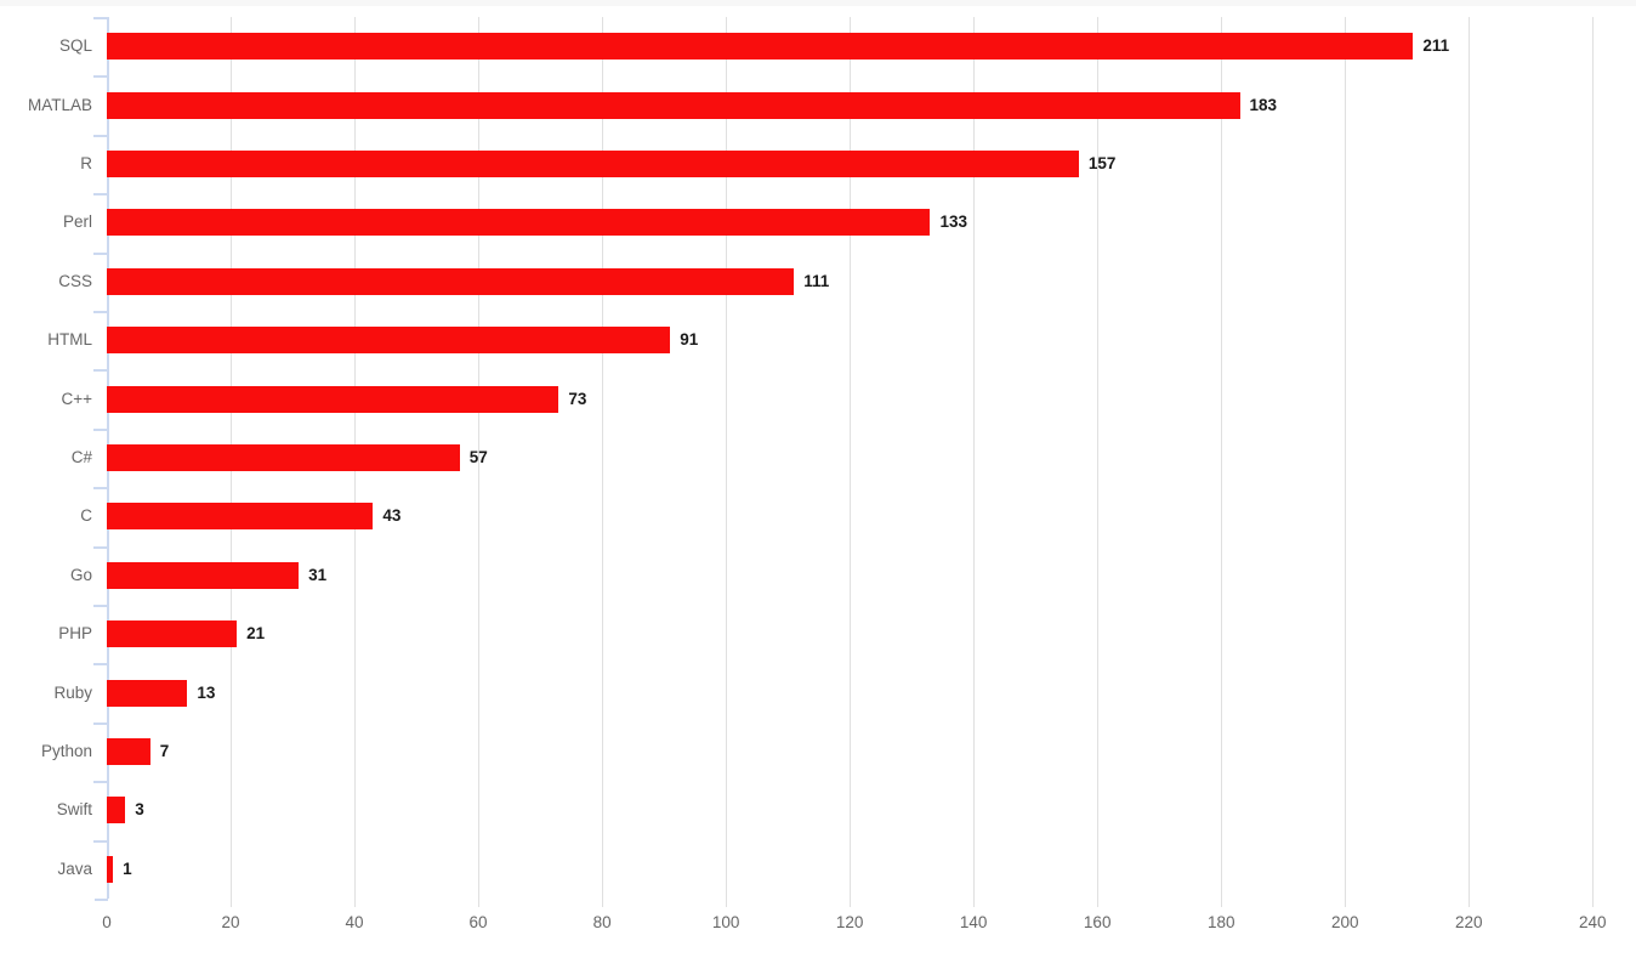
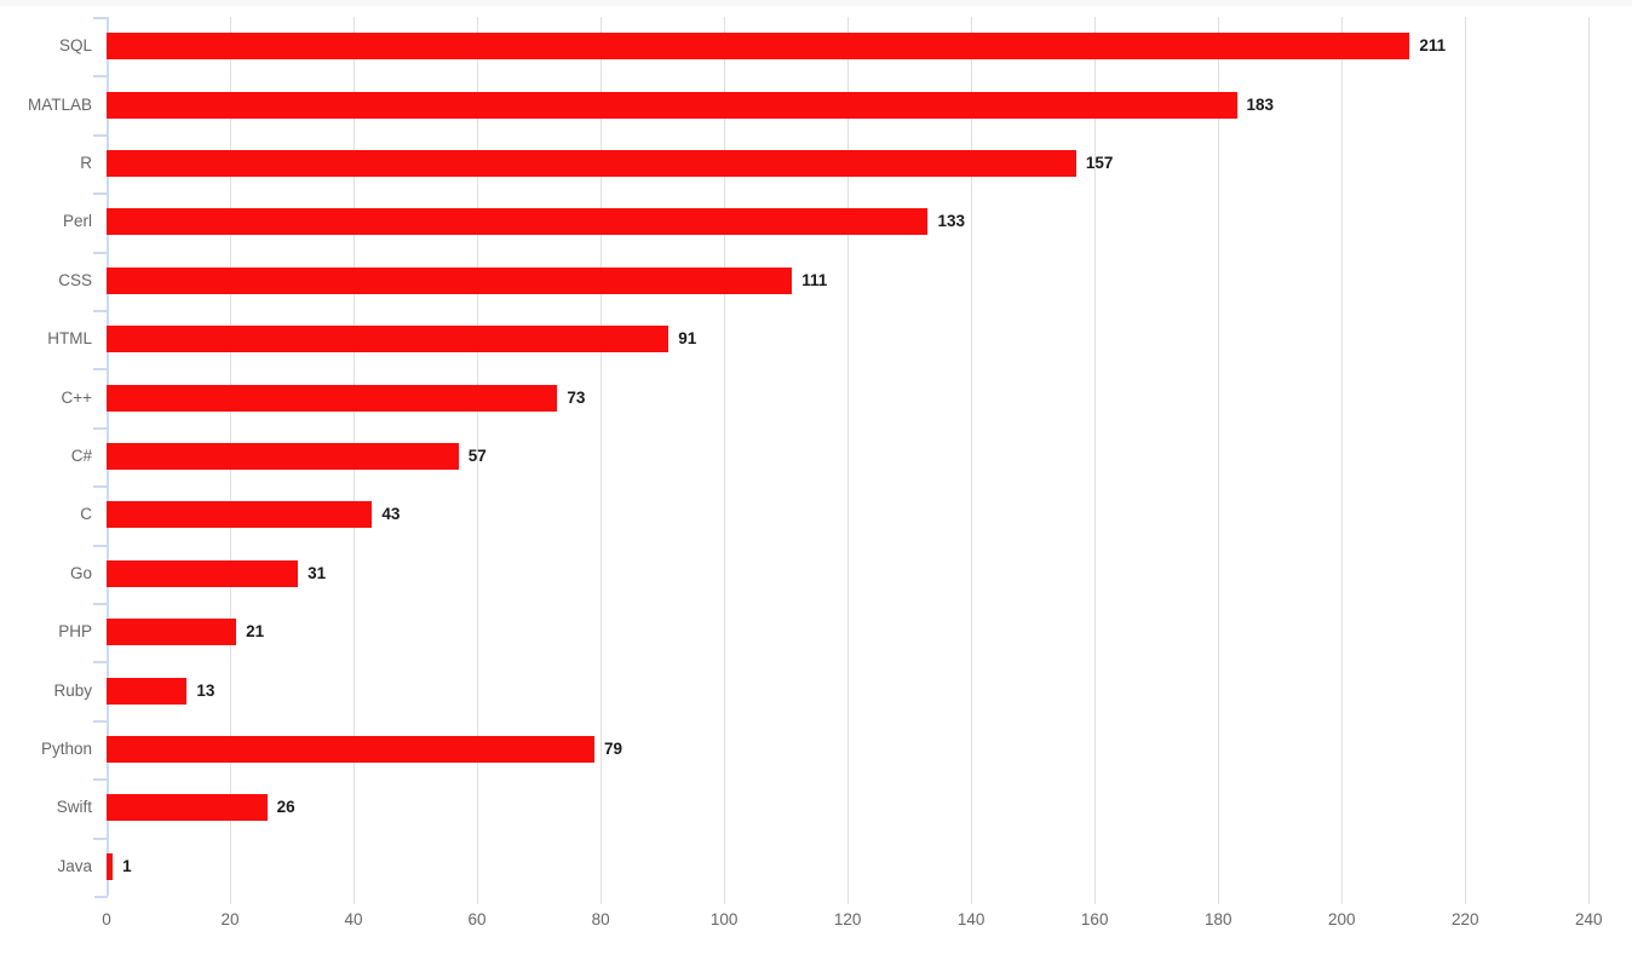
Python: 7 -> 79
Swift: 3 -> 26
